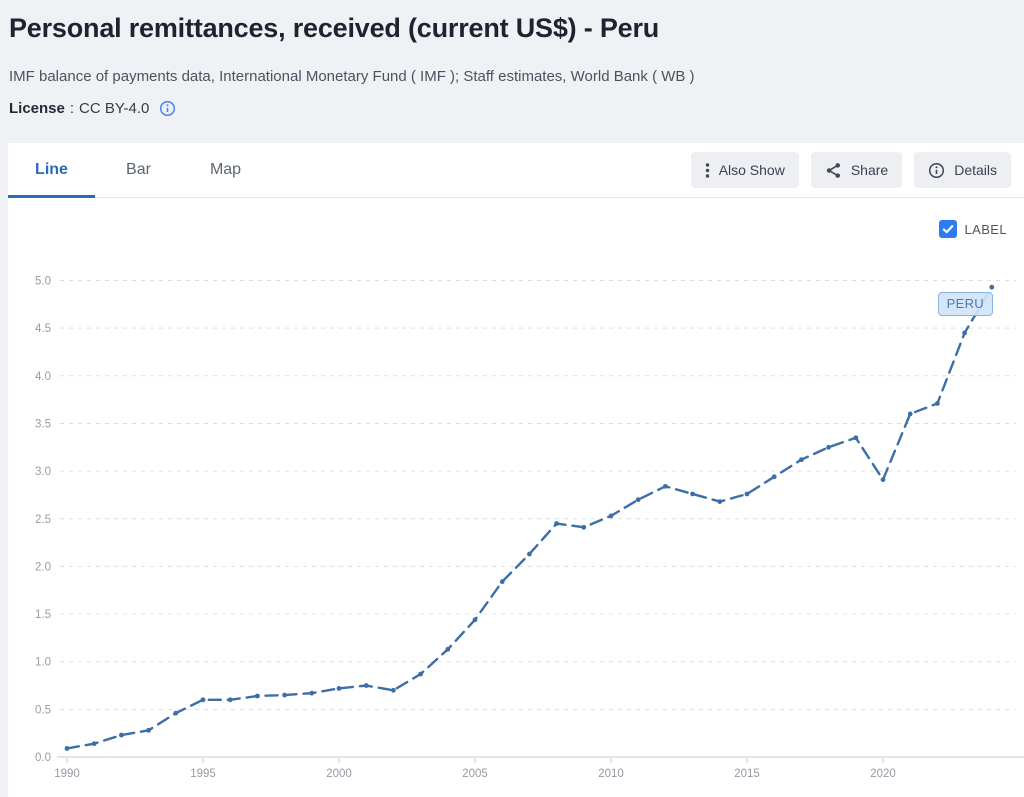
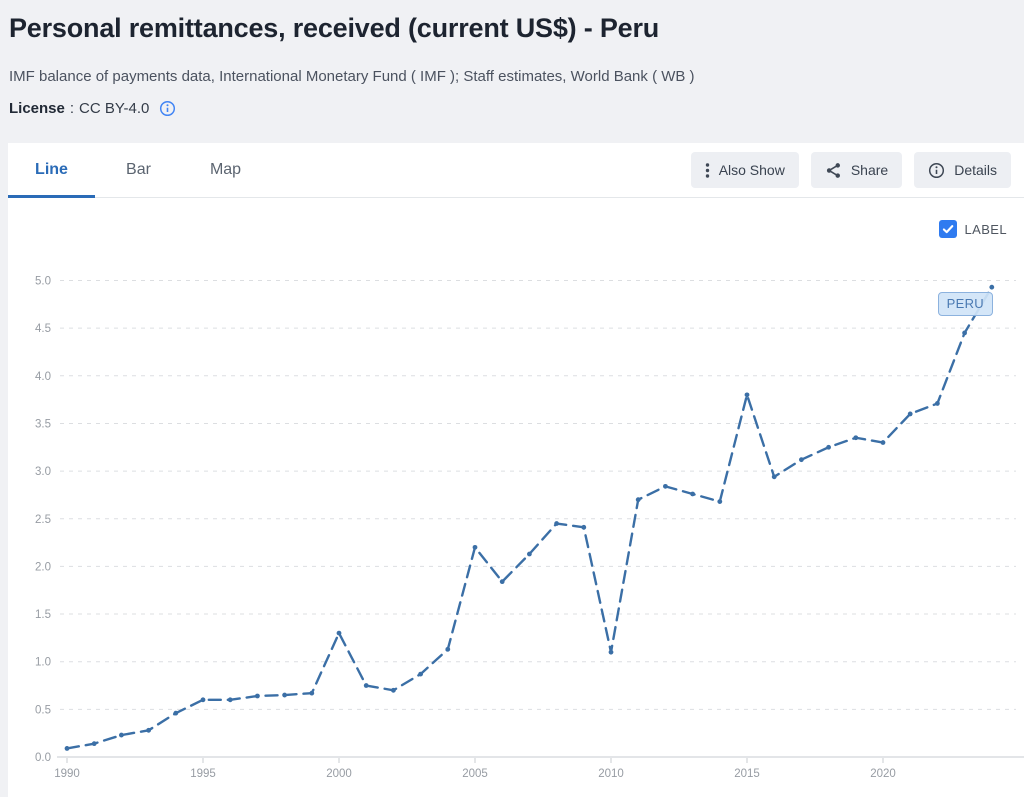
2000: 0.7 -> 1.3
2005: 1.4 -> 2.2
2010: 2.5 -> 1.1
2015: 2.8 -> 3.8
2020: 2.9 -> 3.3
